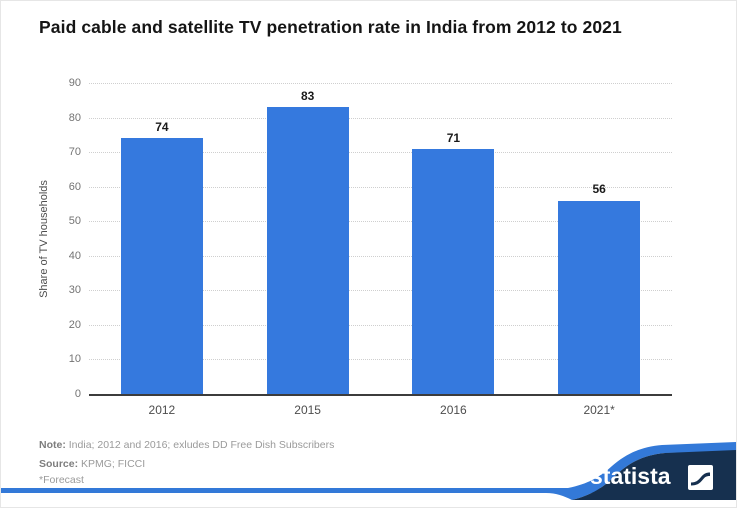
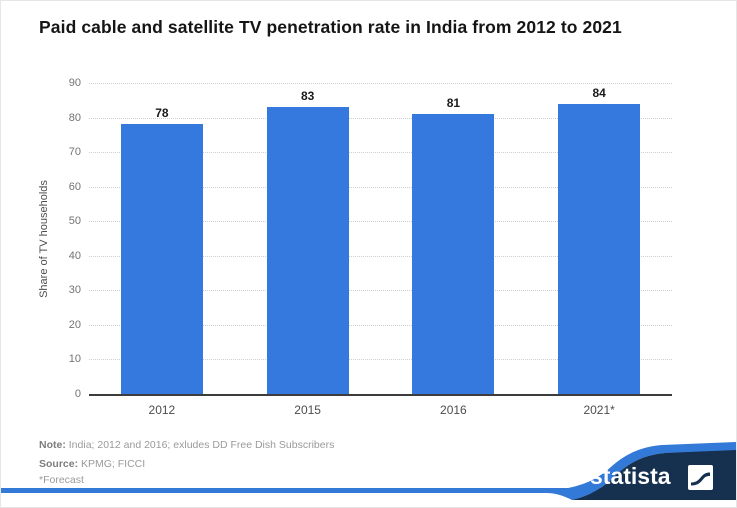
2012: 74 -> 78
2016: 71 -> 81
2021*: 56 -> 84
